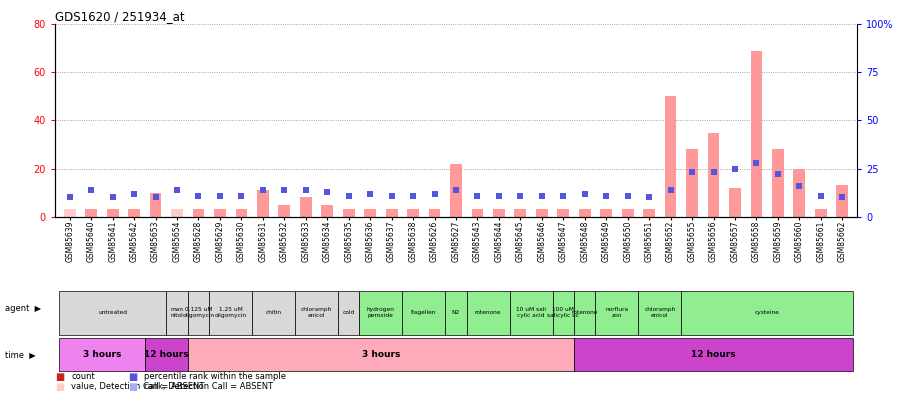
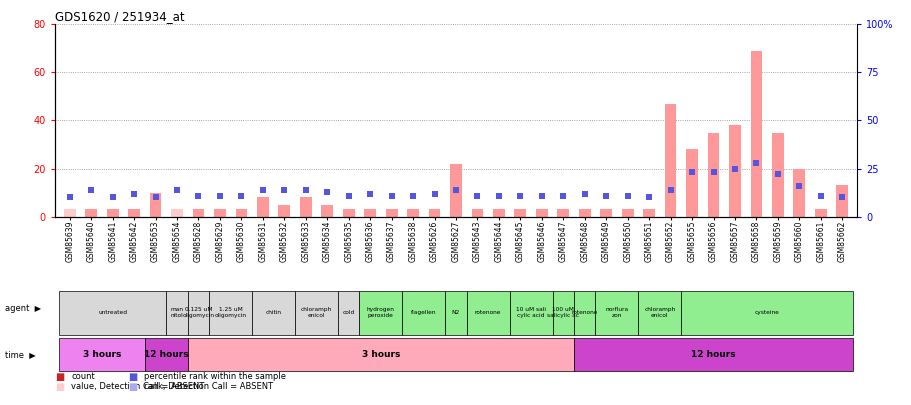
GSM85631: 11 -> 8
GSM85652: 50 -> 47
GSM85657: 12 -> 38
GSM85659: 28 -> 35
